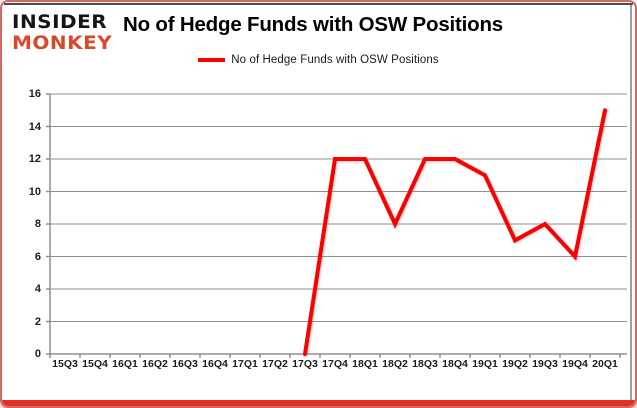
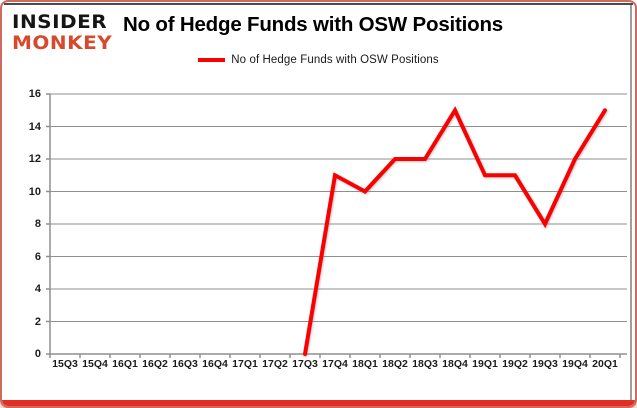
17Q4: 12 -> 11
18Q1: 12 -> 10
18Q2: 8 -> 12
18Q4: 12 -> 15
19Q2: 7 -> 11
19Q4: 6 -> 12
